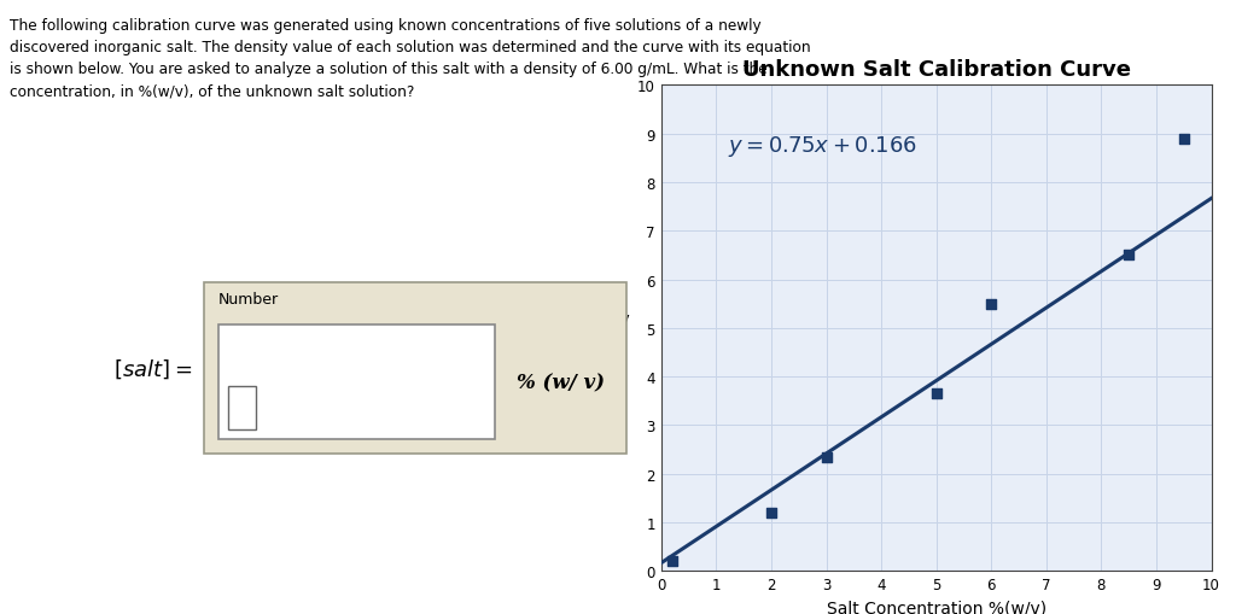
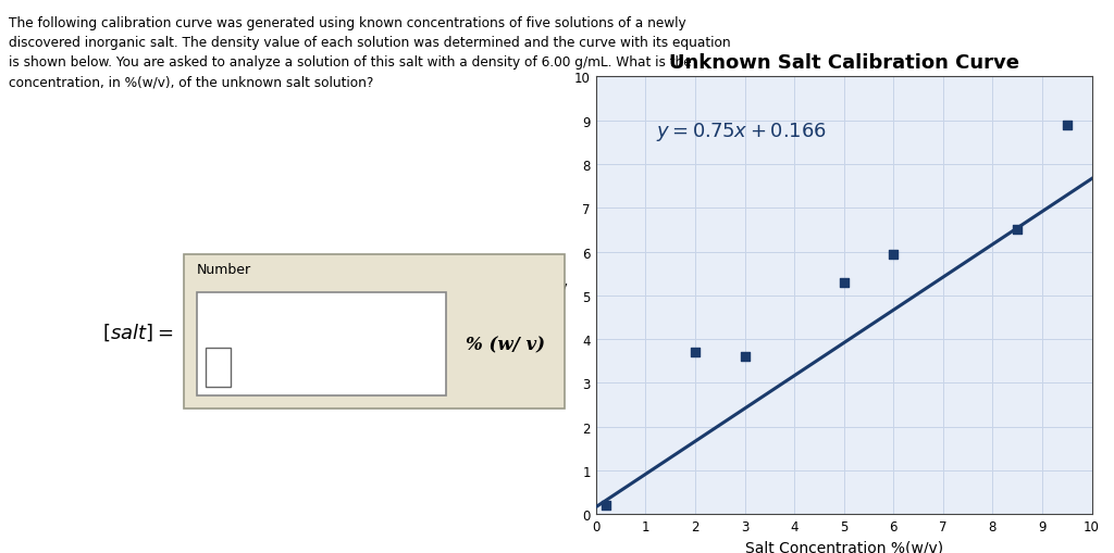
2: 1.20 -> 3.70
3: 2.35 -> 3.60
5: 3.65 -> 5.30
6: 5.50 -> 5.95
